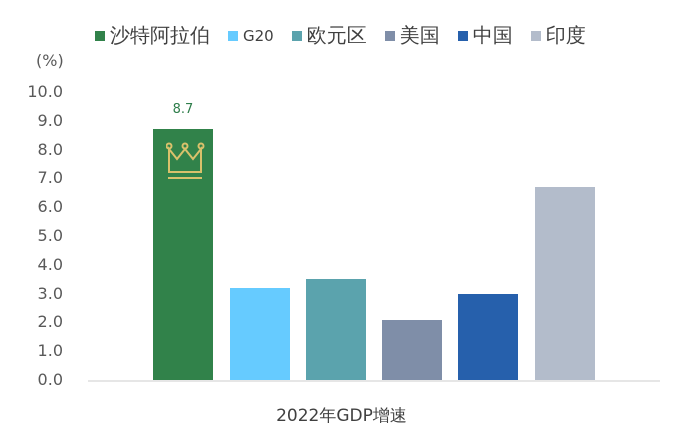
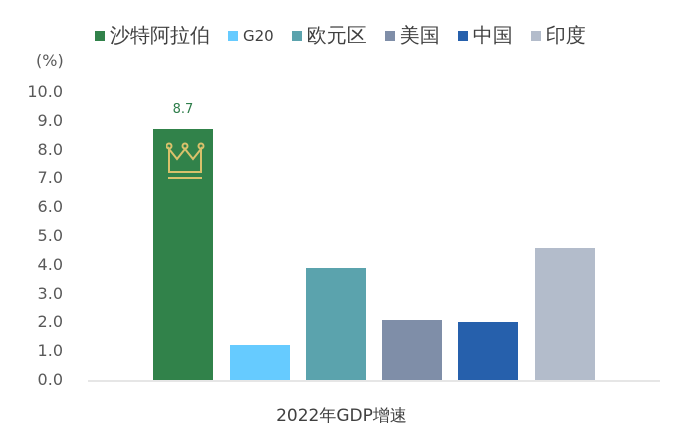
G20: 3.2 -> 1.2
欧元区: 3.5 -> 3.9
中国: 3.0 -> 2.0
印度: 6.7 -> 4.6
